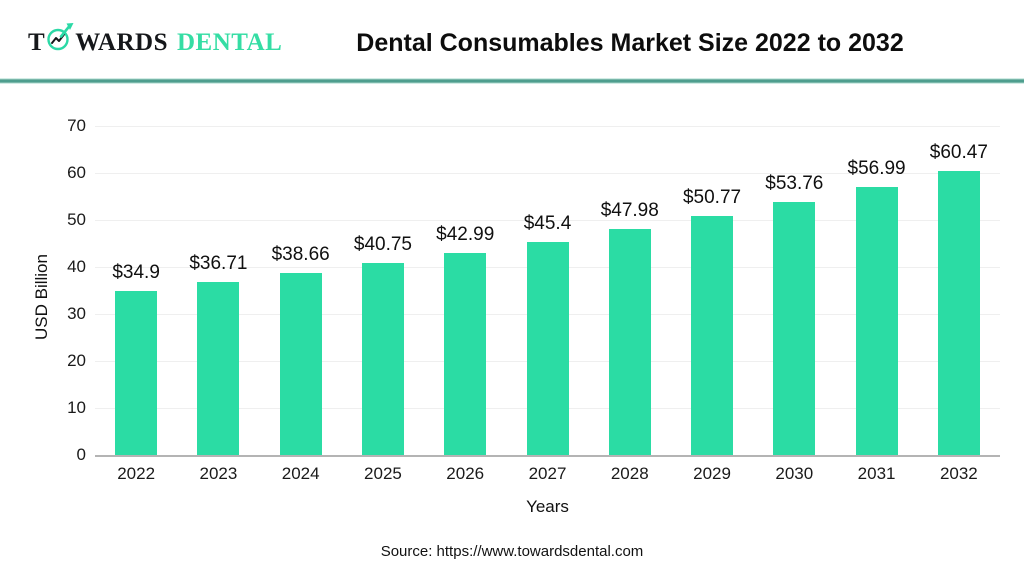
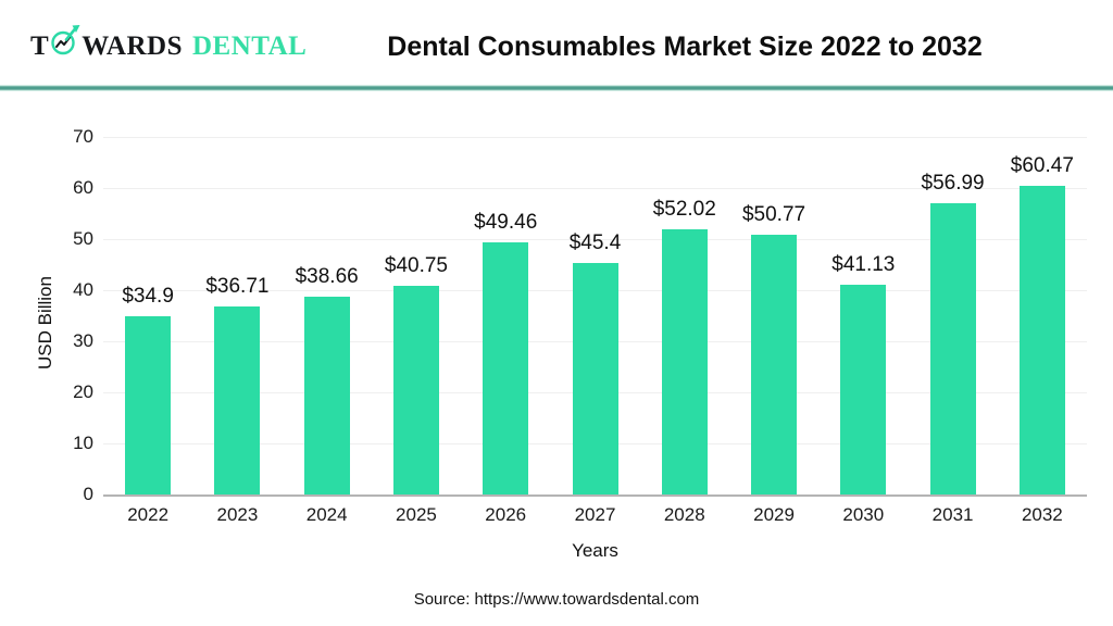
2026: $42.99 -> $49.46
2028: $47.98 -> $52.02
2030: $53.76 -> $41.13
